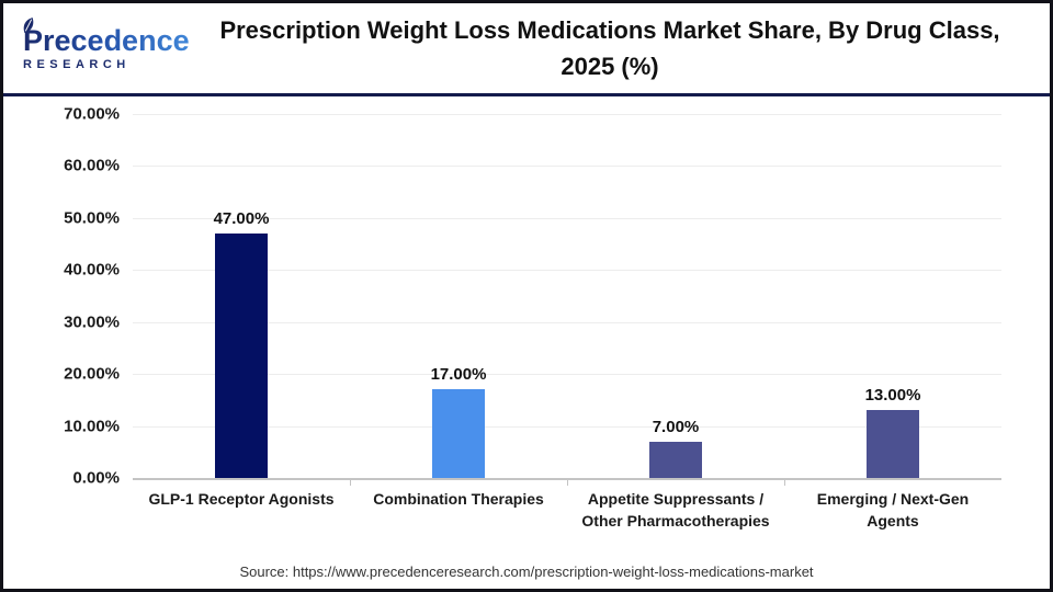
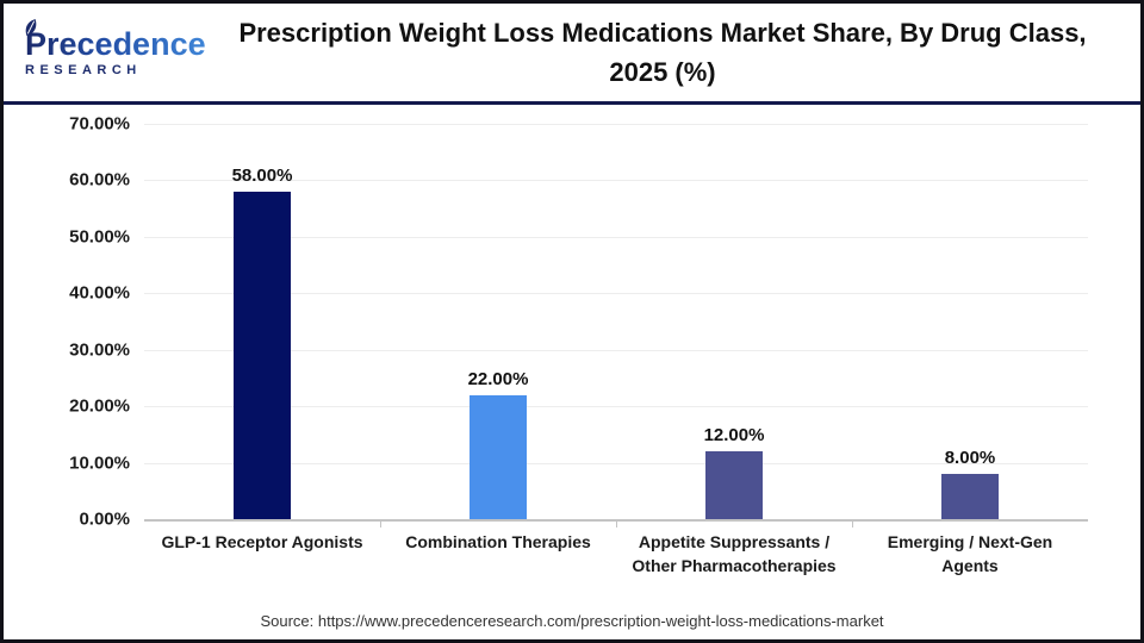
GLP-1 Receptor Agonists: 47.00% -> 58.00%
Combination Therapies: 17.00% -> 22.00%
Appetite Suppressants / Other Pharmacotherapies: 7.00% -> 12.00%
Emerging / Next-Gen Agents: 13.00% -> 8.00%
